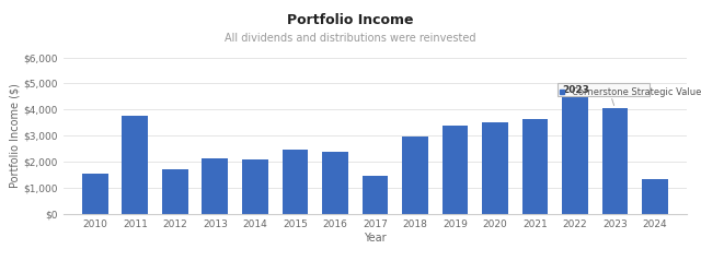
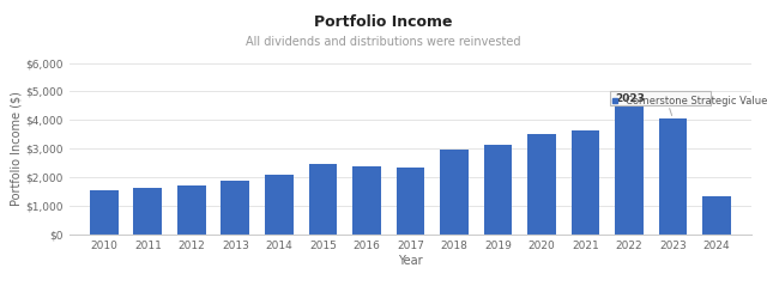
2011: $3,750 -> $1,650
2013: $2,150 -> $1,890
2017: $1,450 -> $2,360
2019: $3,400 -> $3,150
